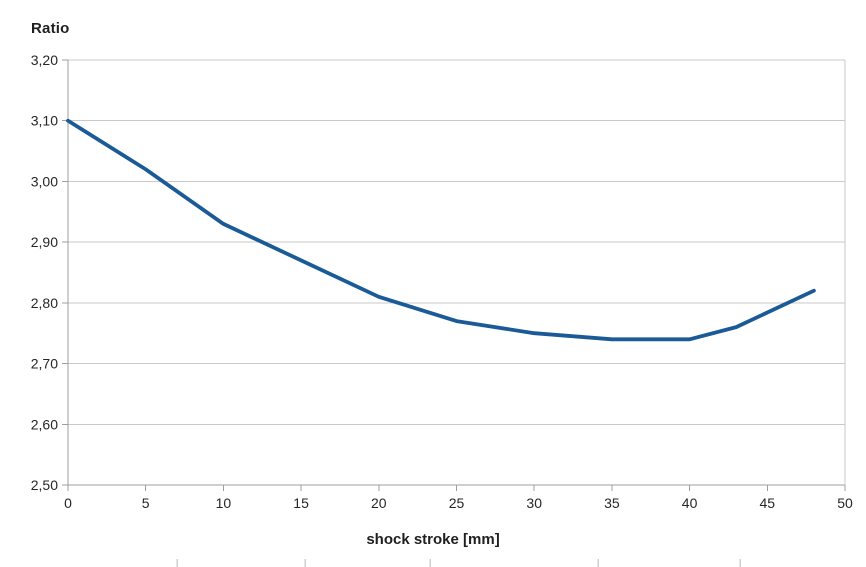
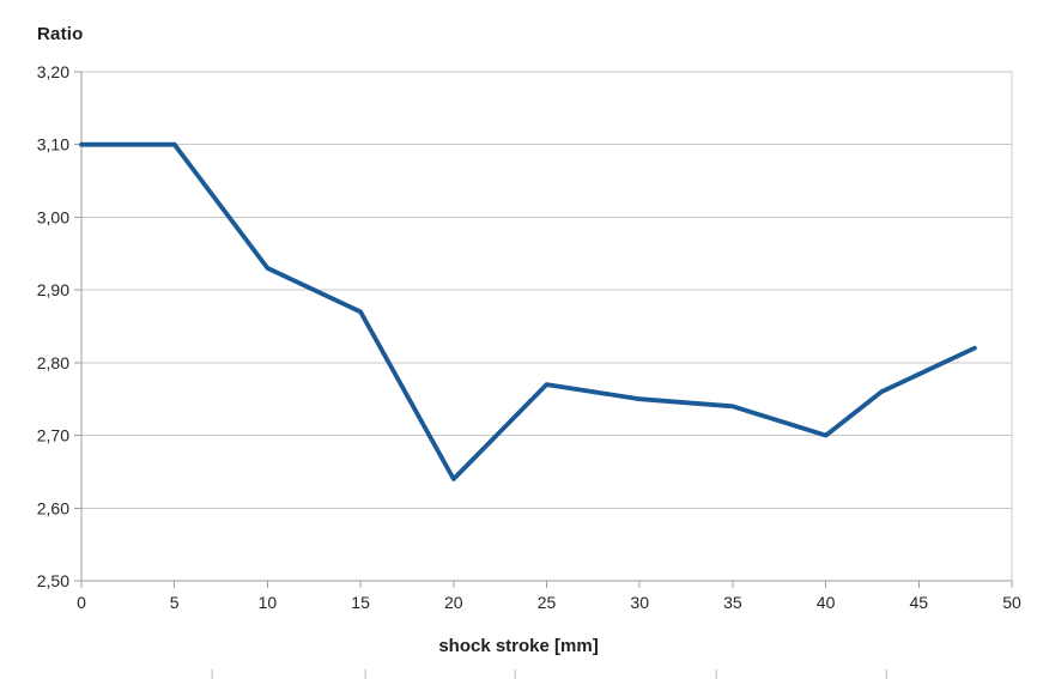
5: 3,02 -> 3,10
20: 2,81 -> 2,64
40: 2,74 -> 2,70
